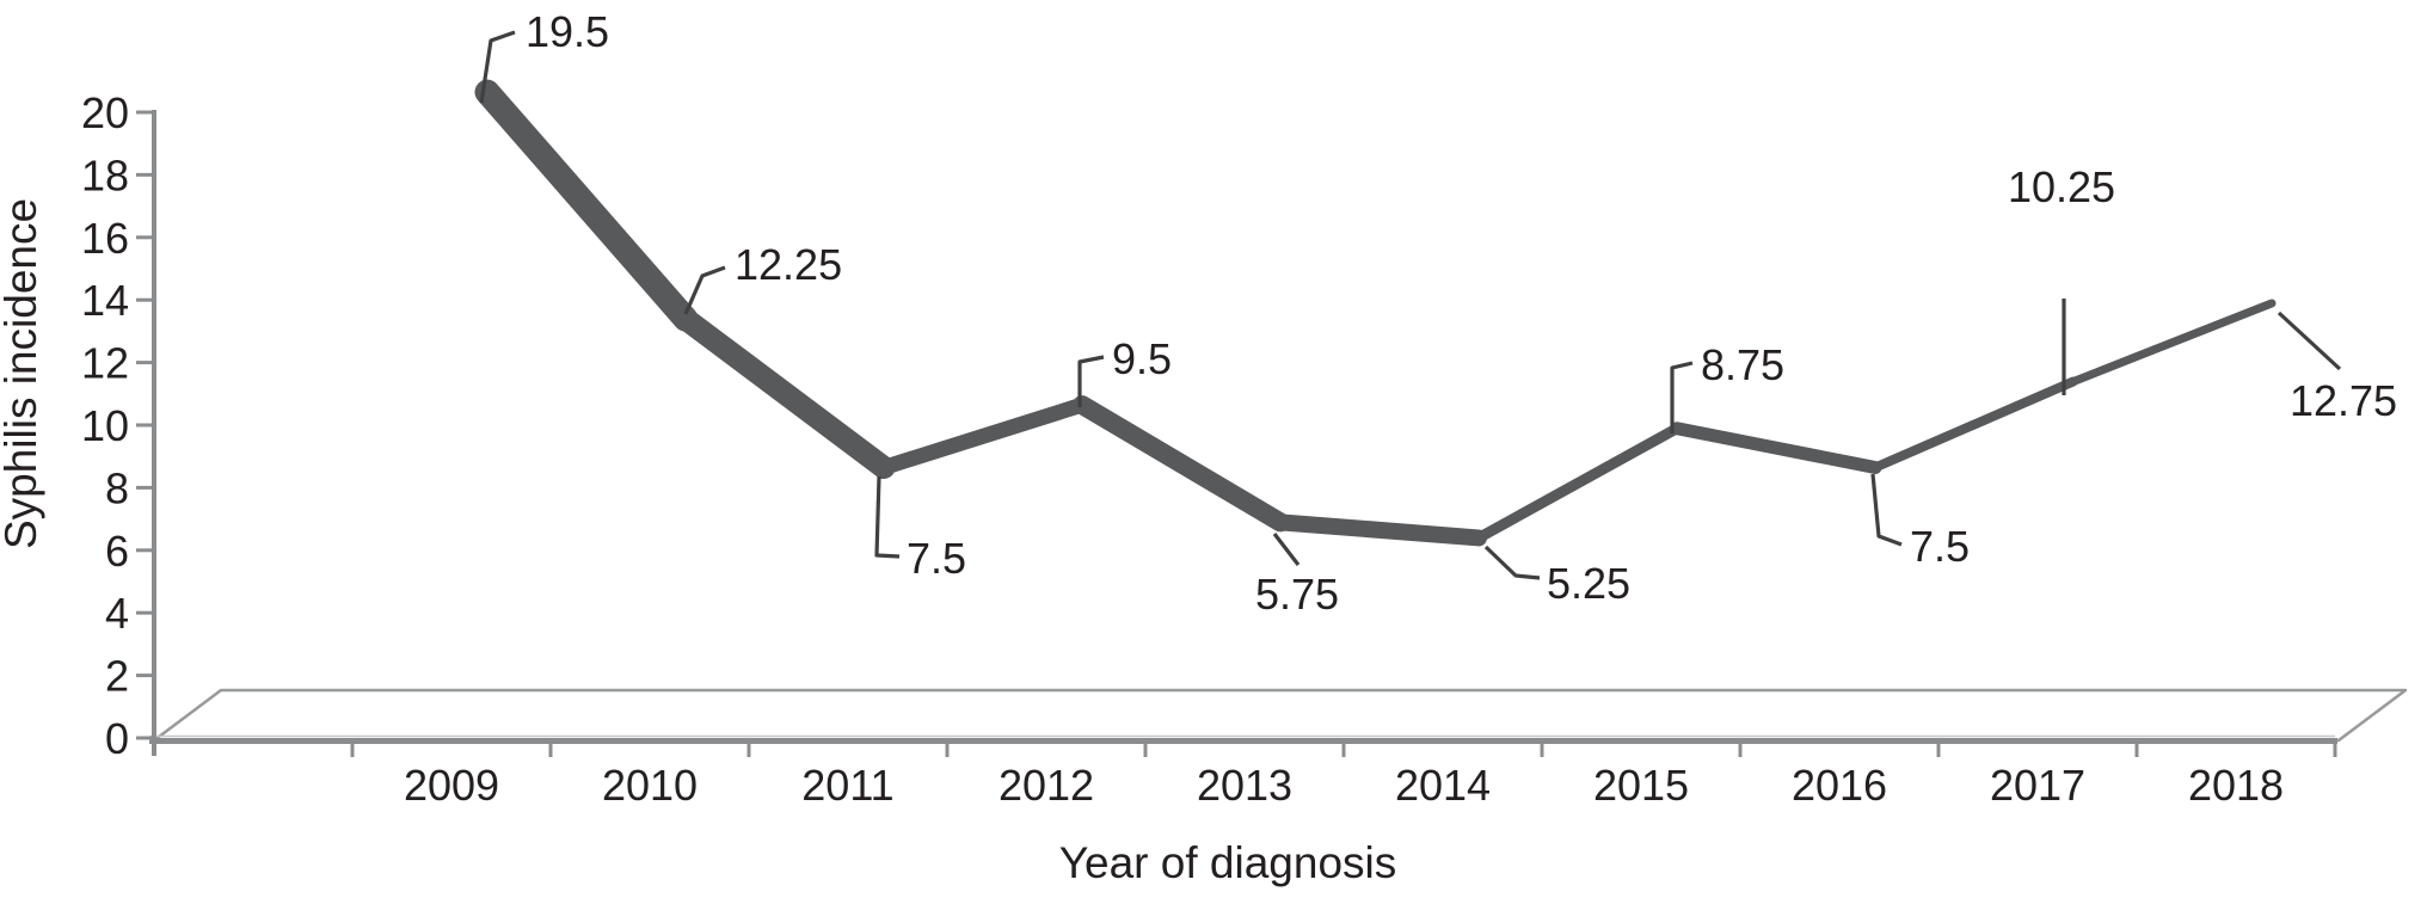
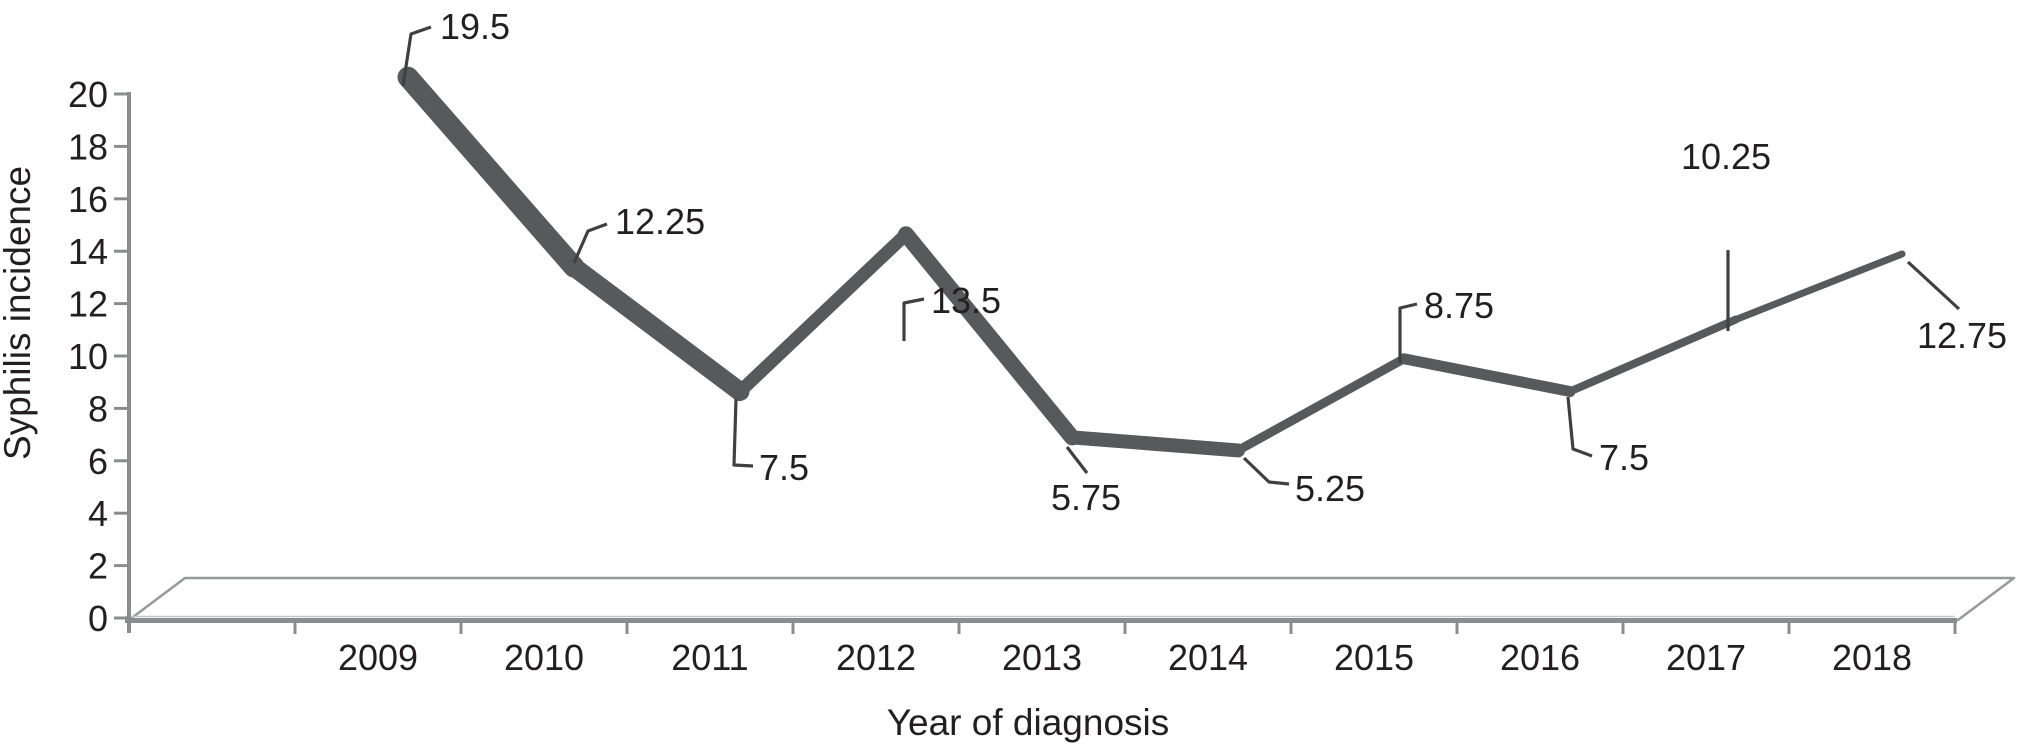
2012: 9.5 -> 13.5
